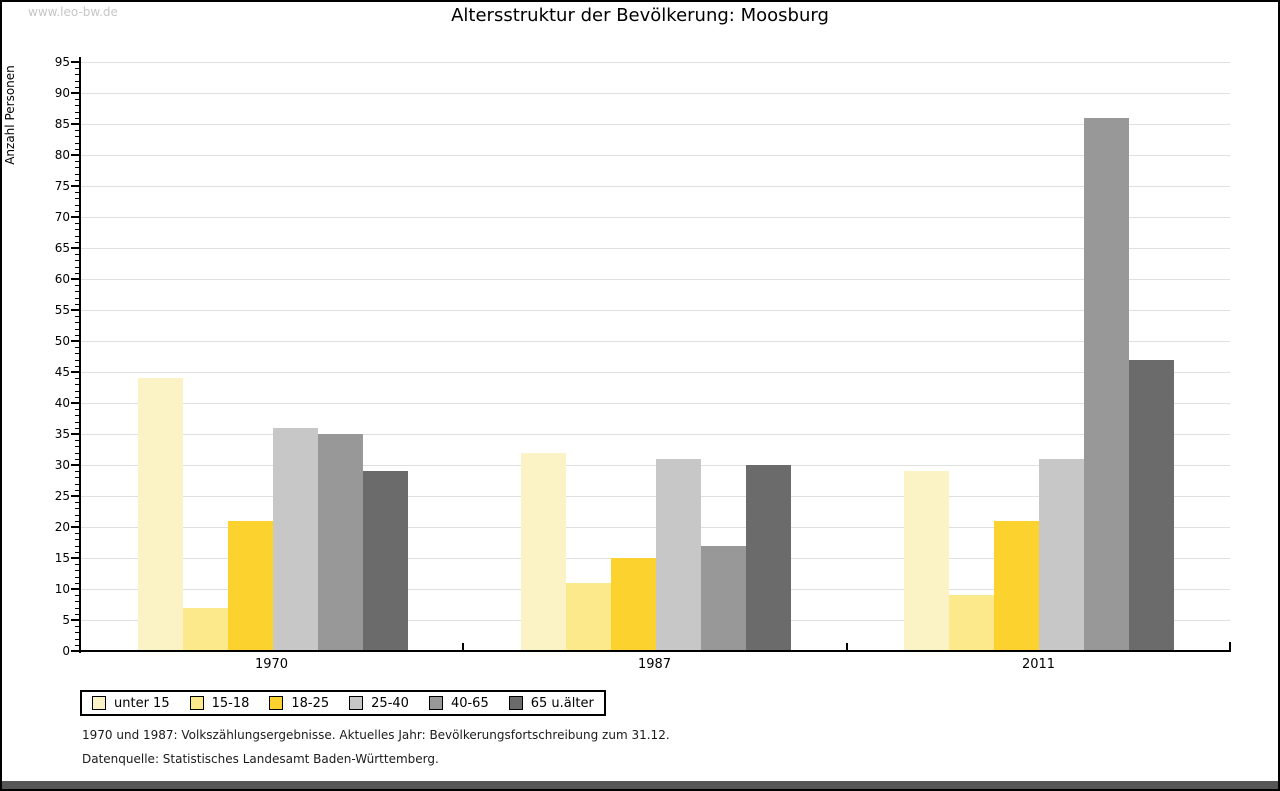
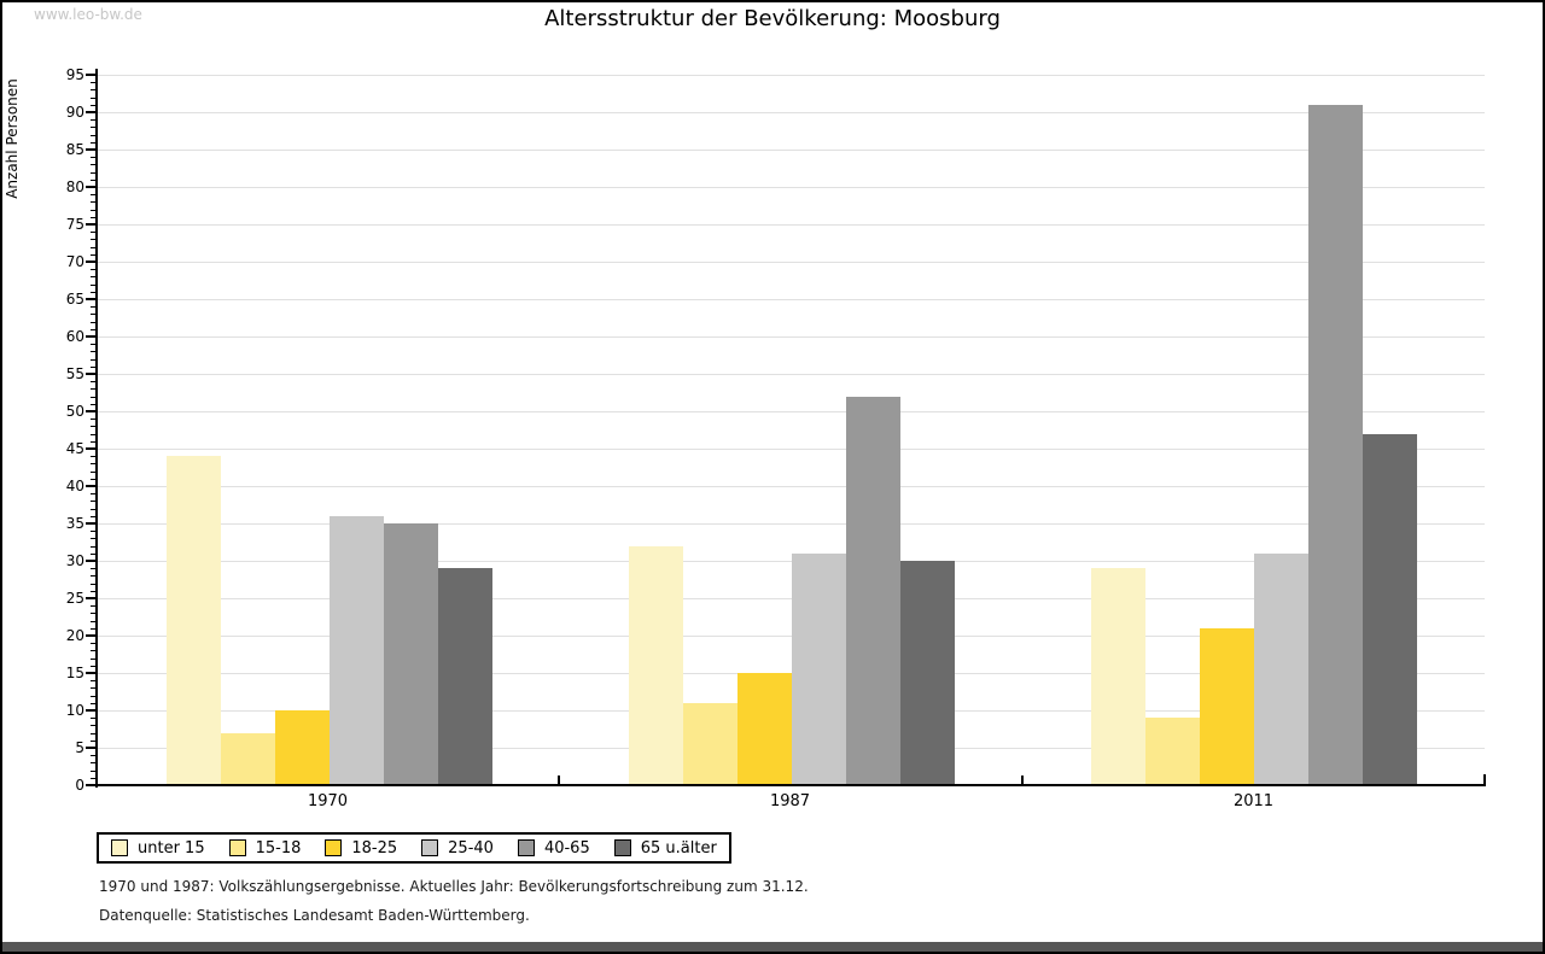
18-25/1970: 21 -> 10
40-65/1987: 17 -> 52
40-65/2011: 86 -> 91
